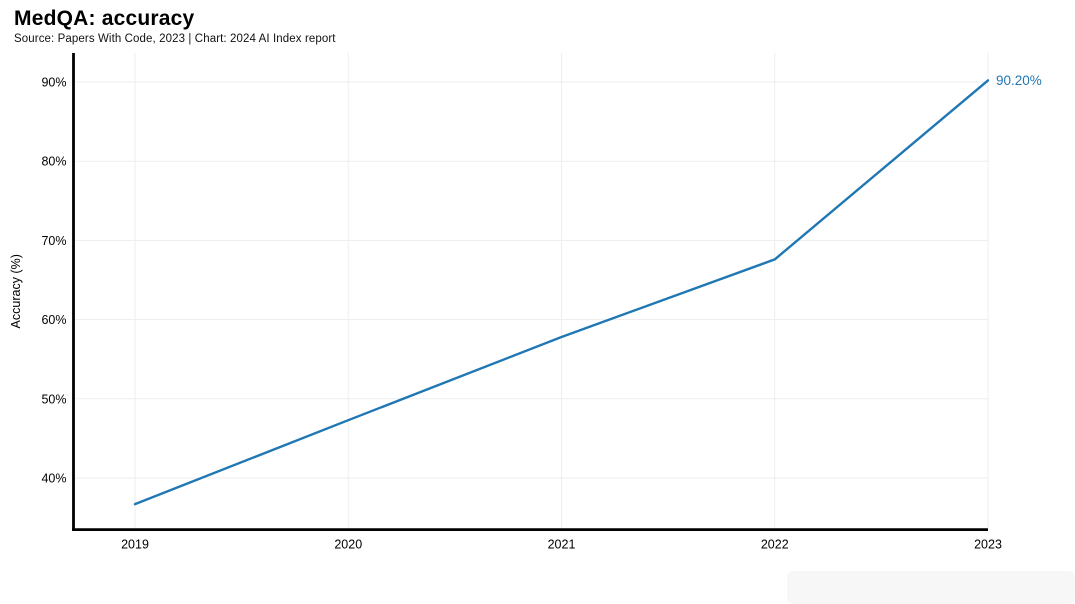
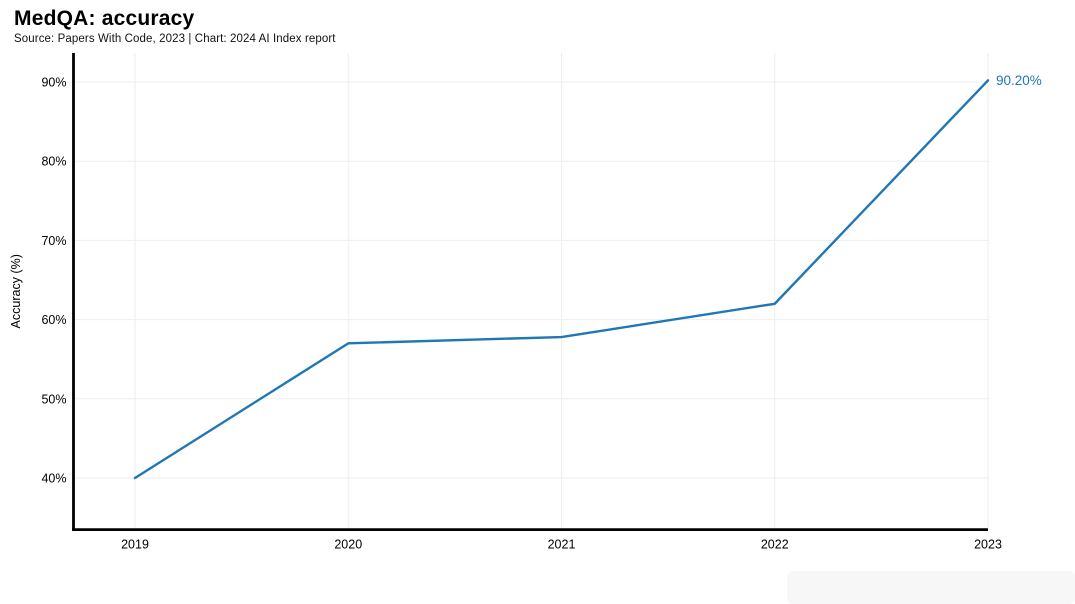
2019: 37% -> 40%
2020: 47% -> 57%
2022: 68% -> 62%
